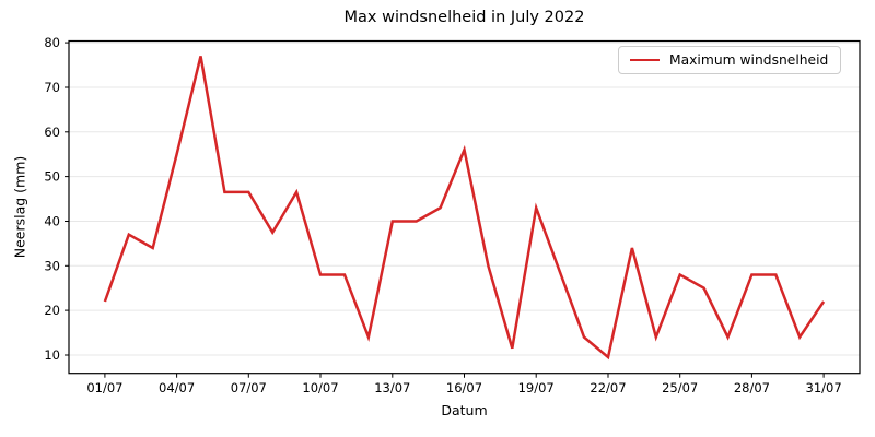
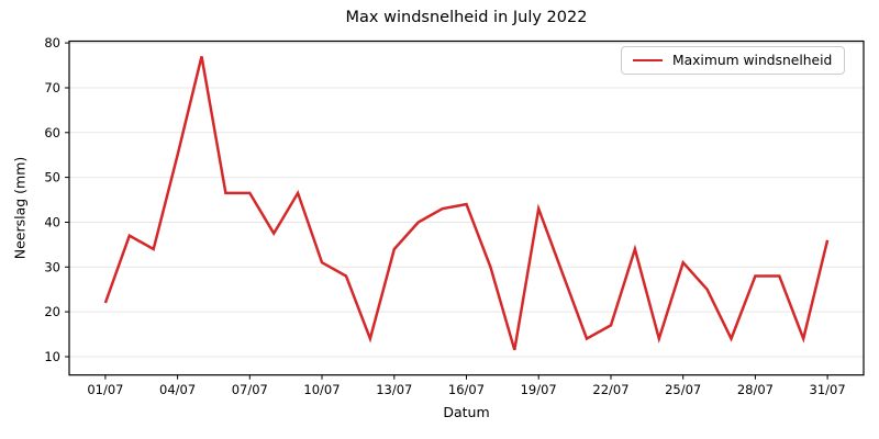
10/07: 28 -> 31
13/07: 40 -> 34
16/07: 56 -> 44
22/07: 10 -> 17
25/07: 28 -> 31
31/07: 22 -> 36
